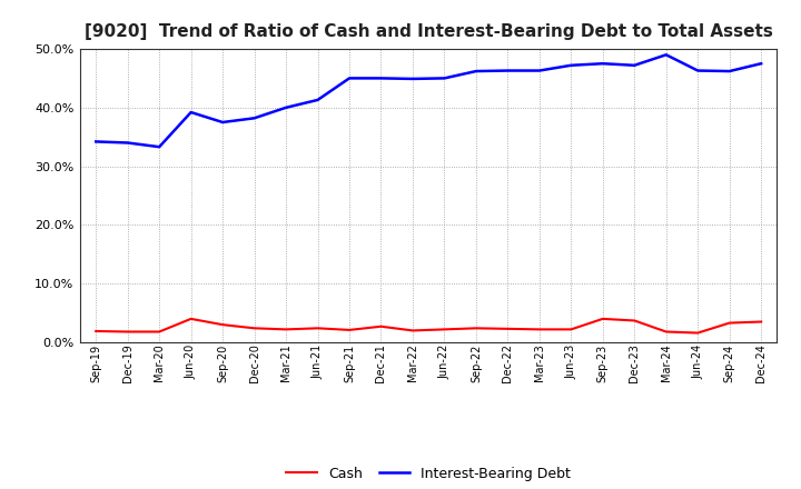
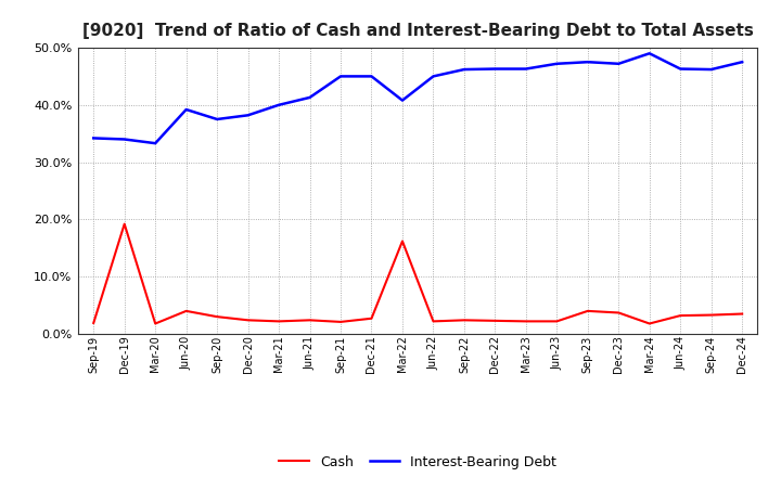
Cash/Dec-19: 1.8% -> 19.2%
Cash/Mar-22: 2.0% -> 16.2%
Interest-Bearing Debt/Mar-22: 44.9% -> 40.8%
Cash/Jun-24: 1.6% -> 3.2%
